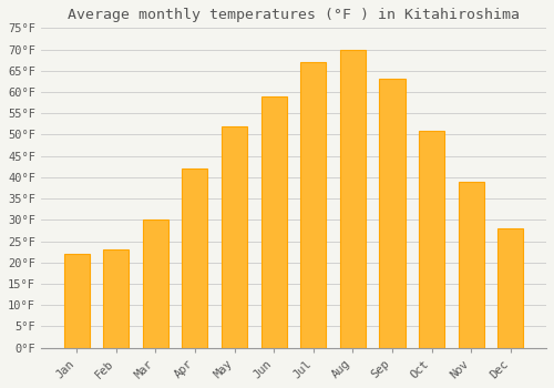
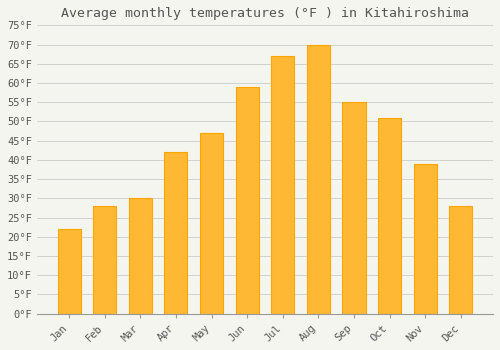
Feb: 23°F -> 28°F
May: 52°F -> 47°F
Sep: 63°F -> 55°F
